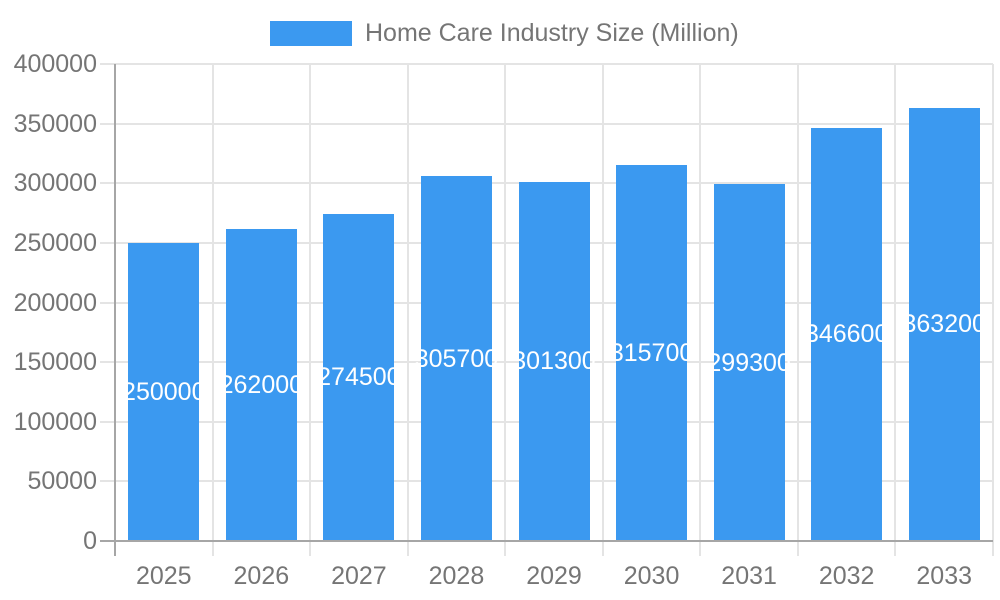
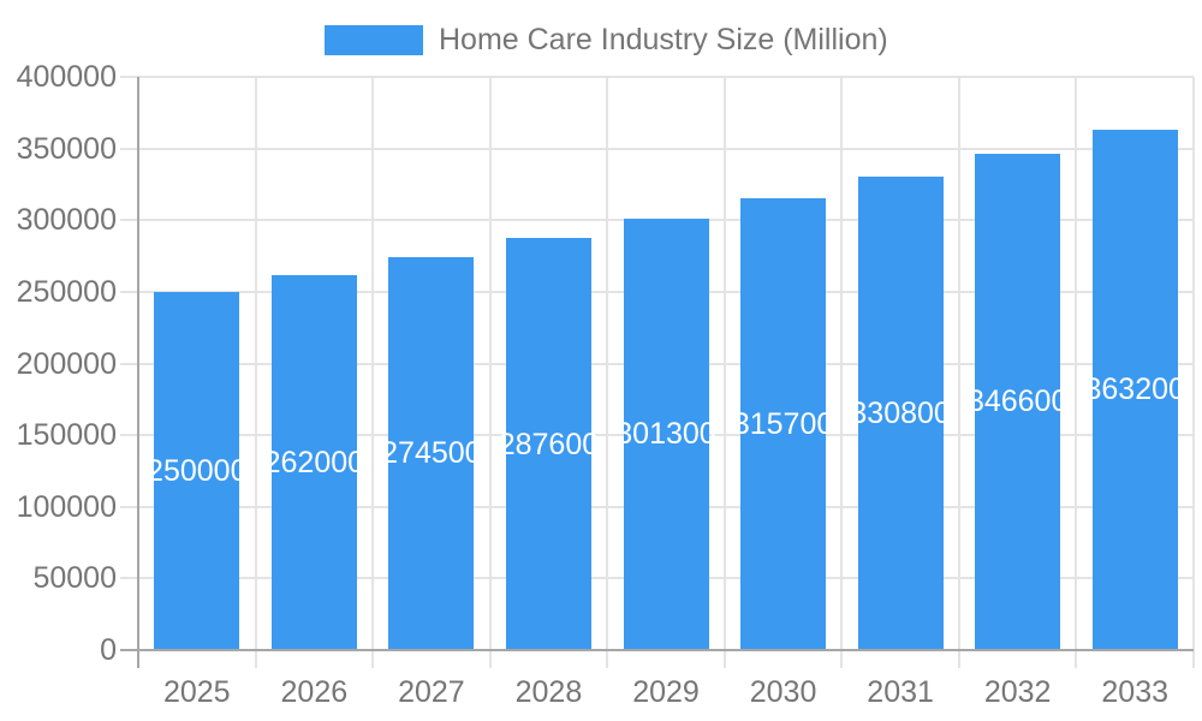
2028: 305700 -> 287600
2031: 299300 -> 330800
